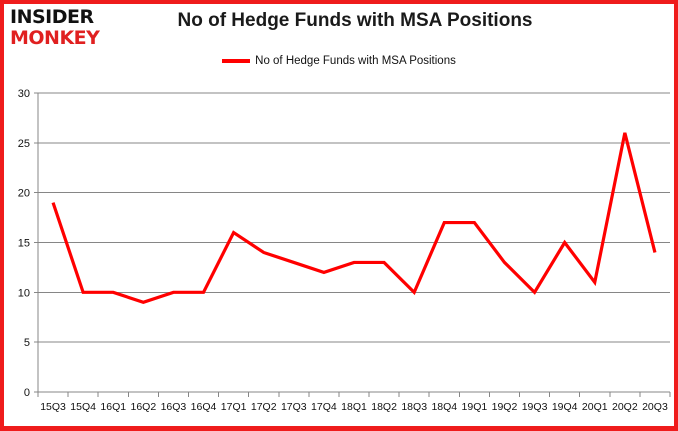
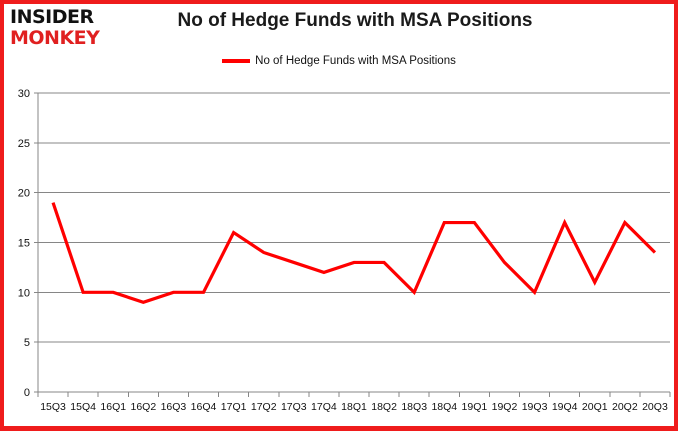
19Q4: 15 -> 17
20Q2: 26 -> 17
